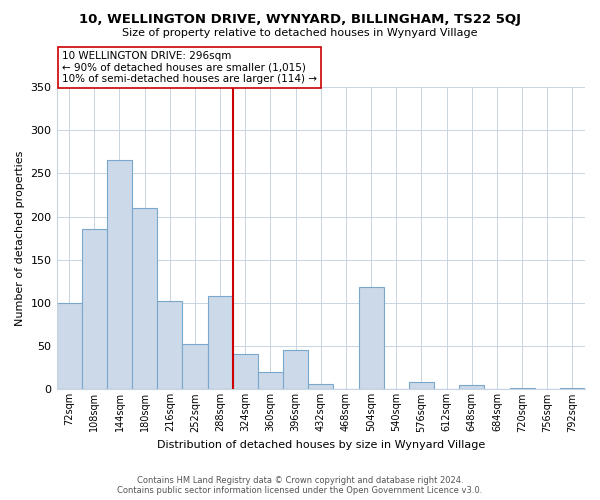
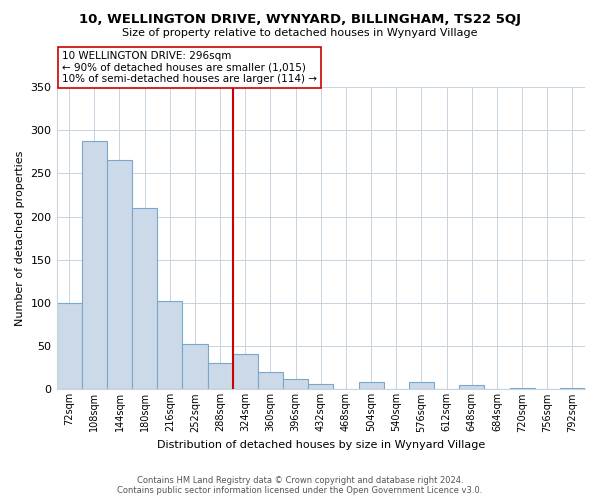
108sqm: 186 -> 287
288sqm: 108 -> 31
396sqm: 46 -> 12
504sqm: 118 -> 9
